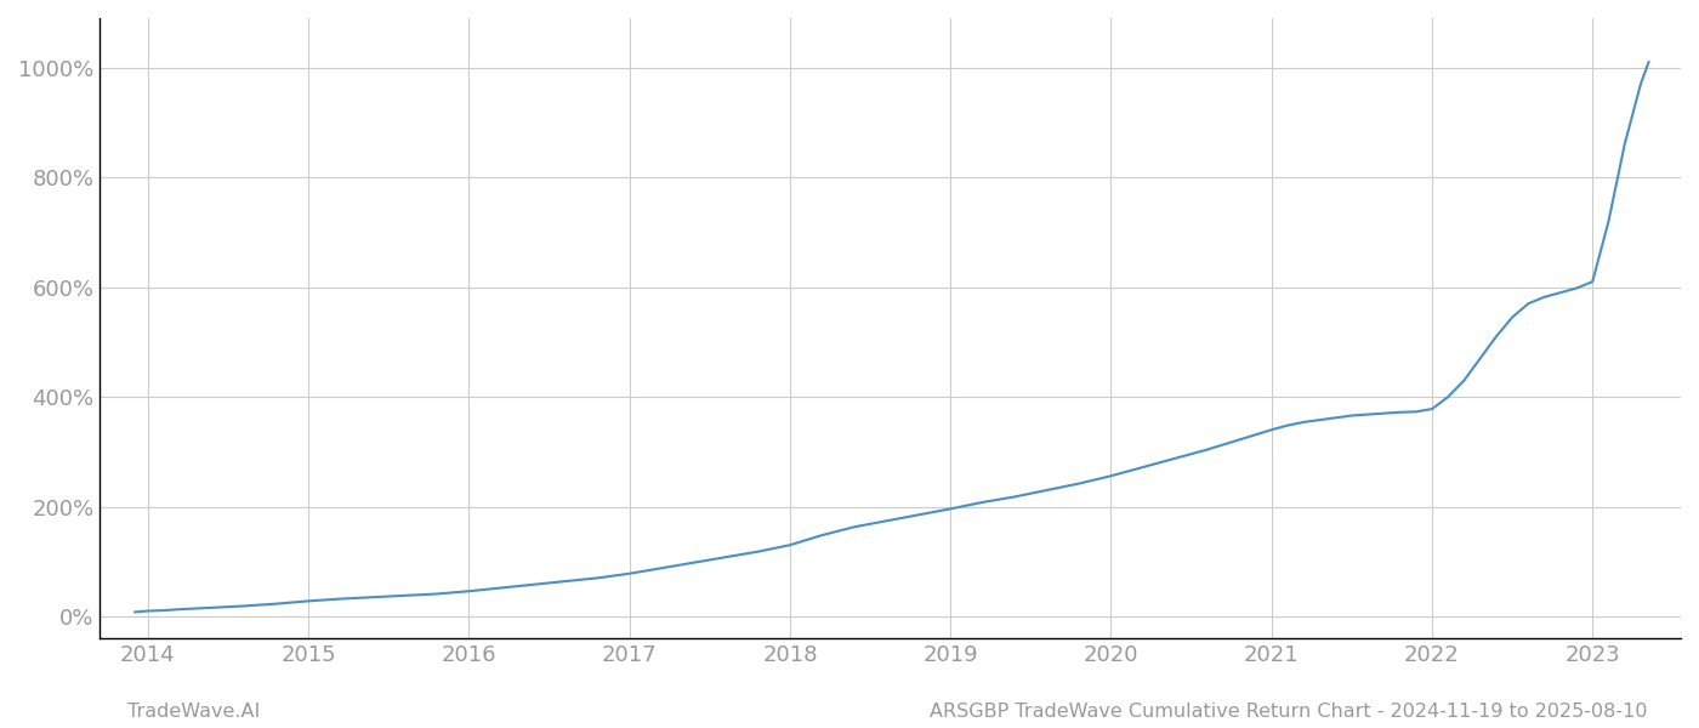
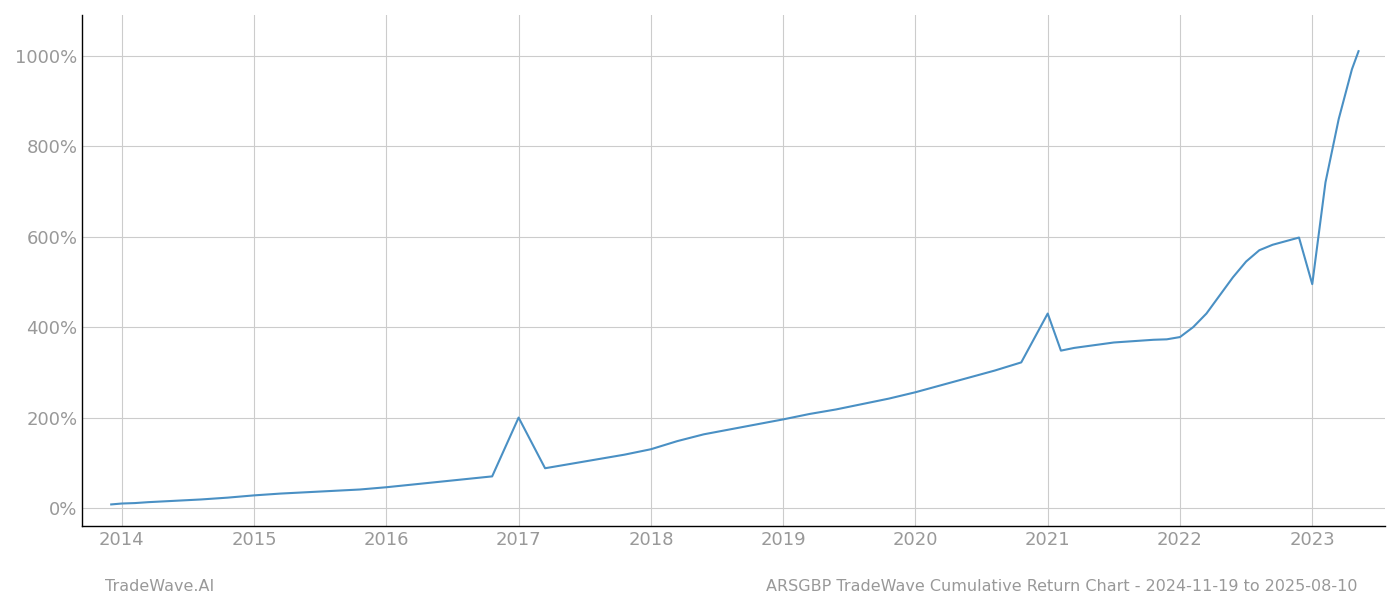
2017: 78% -> 200%
2021: 340% -> 430%
2023: 610% -> 495%
